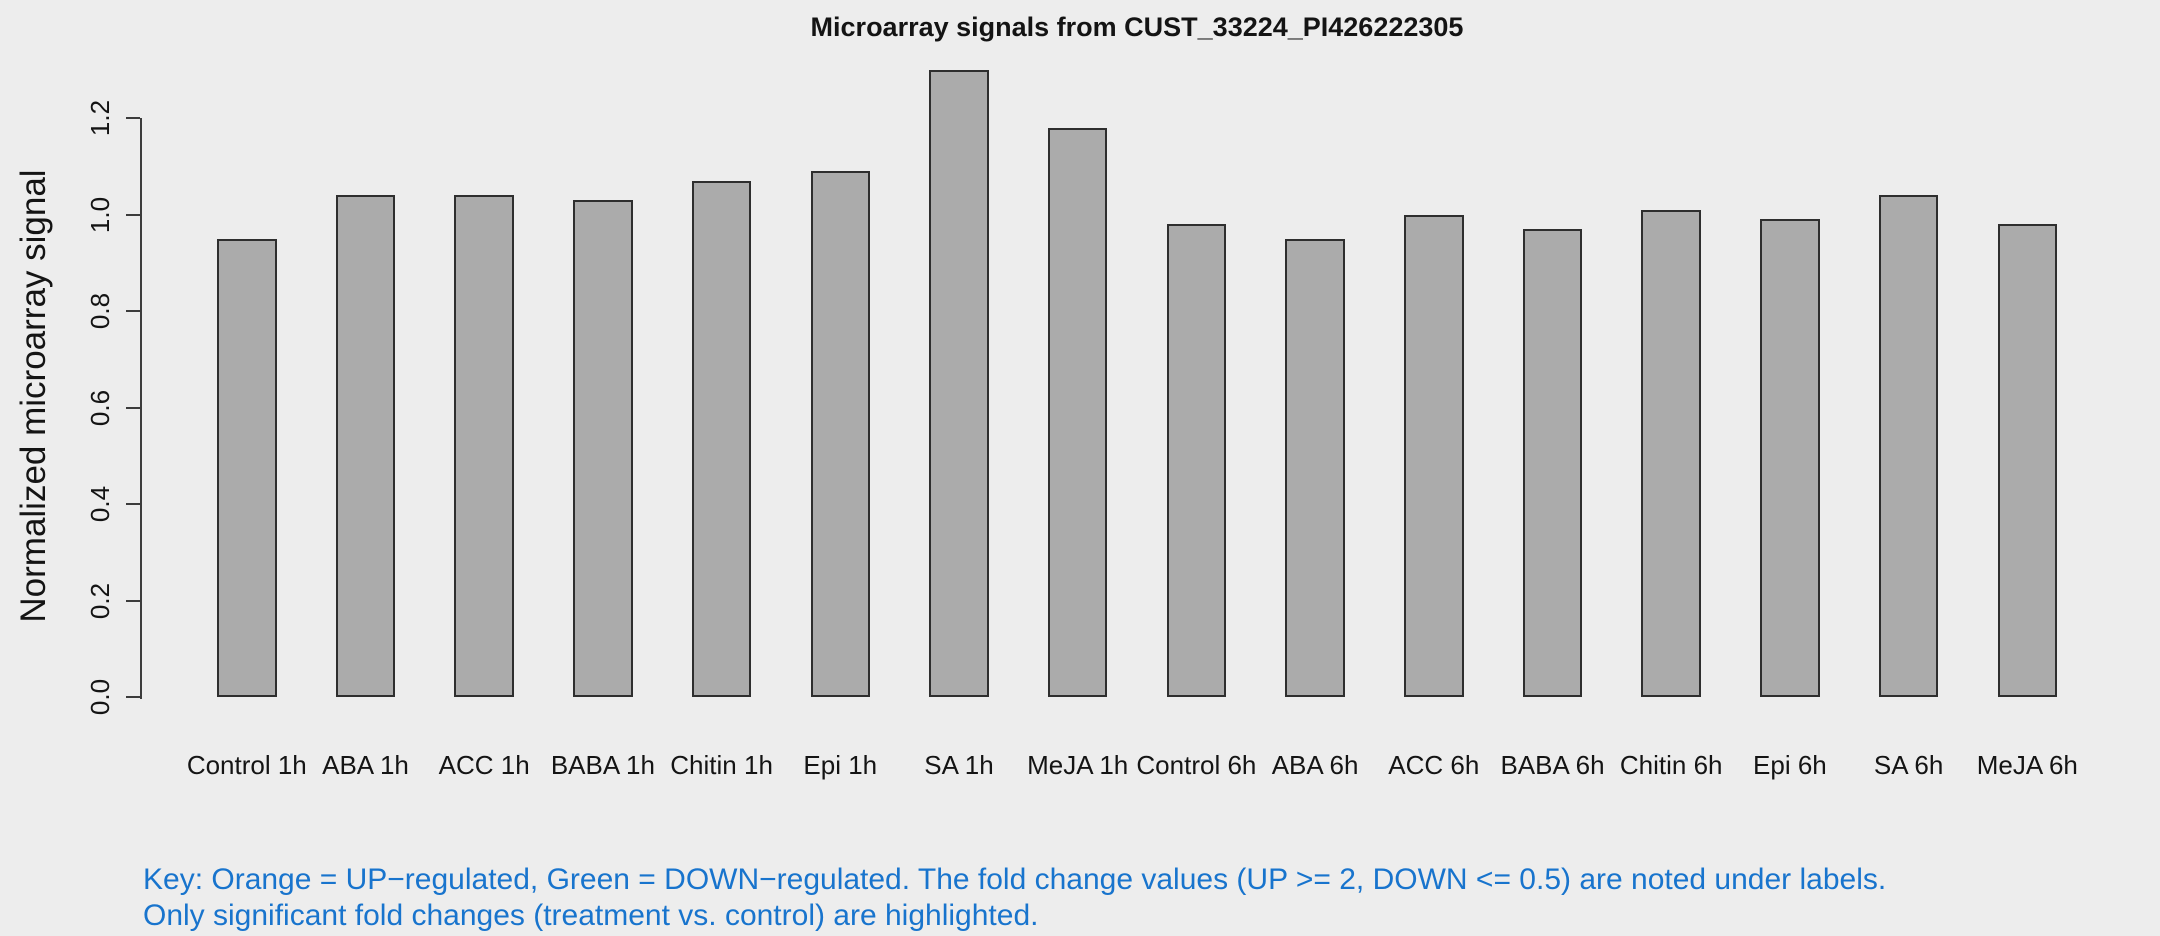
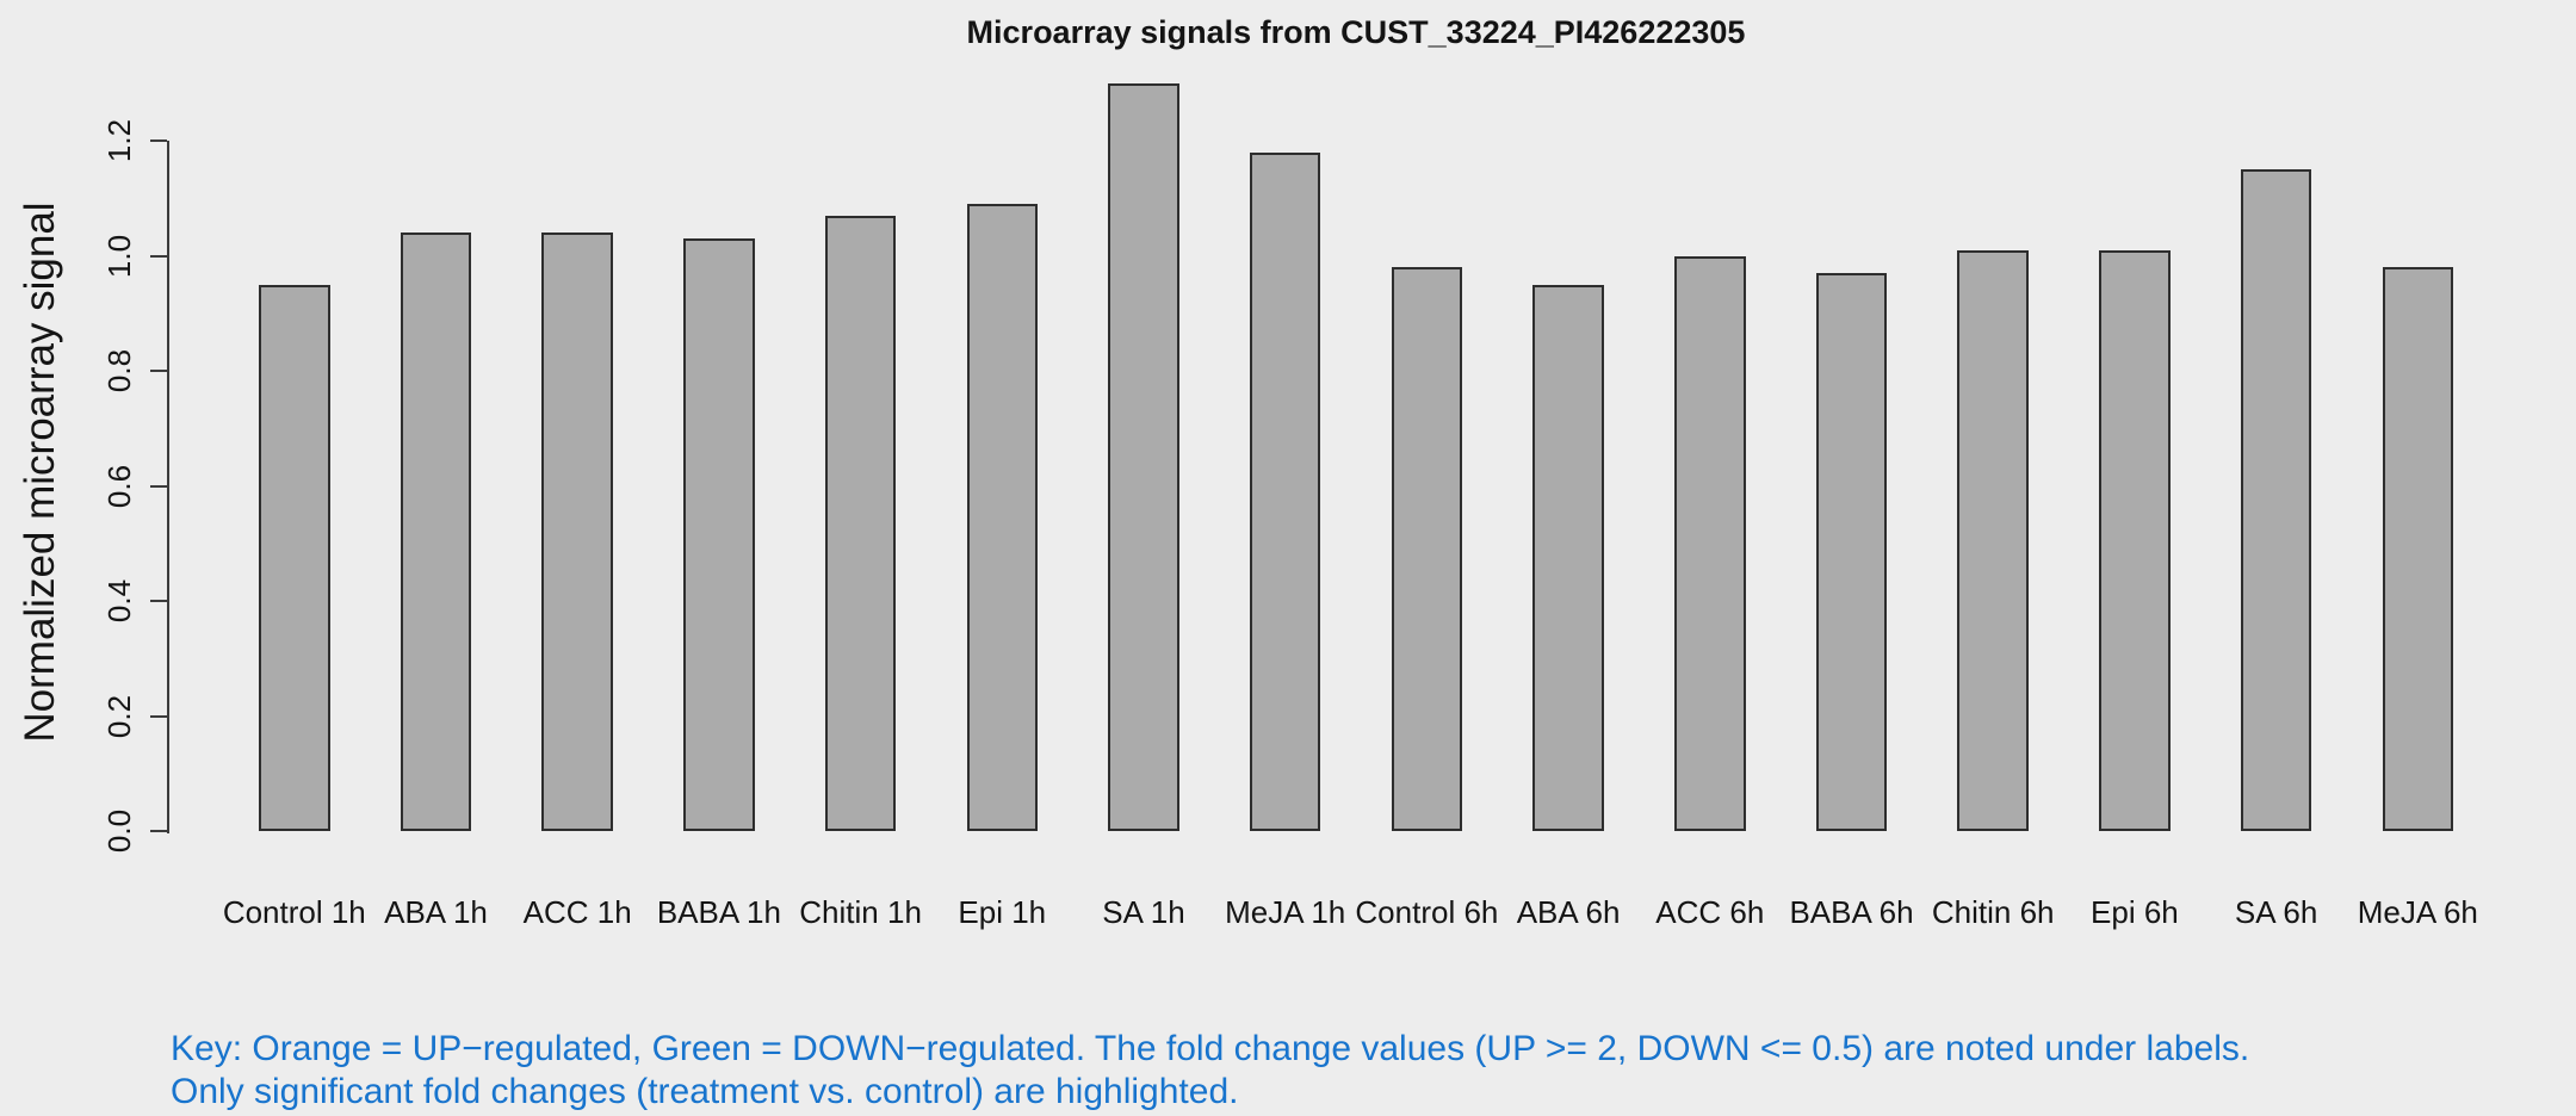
Epi 6h: 0.99 -> 1.01
SA 6h: 1.04 -> 1.15
